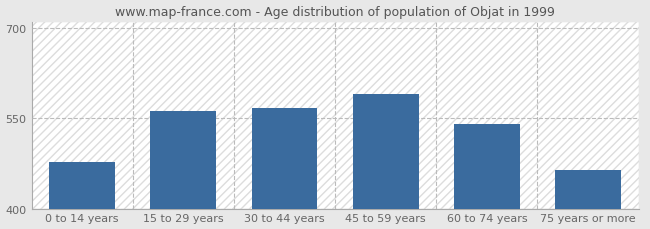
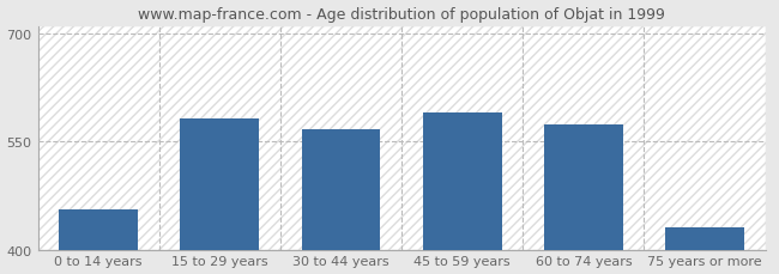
0 to 14 years: 478 -> 455
15 to 29 years: 562 -> 582
60 to 74 years: 540 -> 574
75 years or more: 464 -> 430
